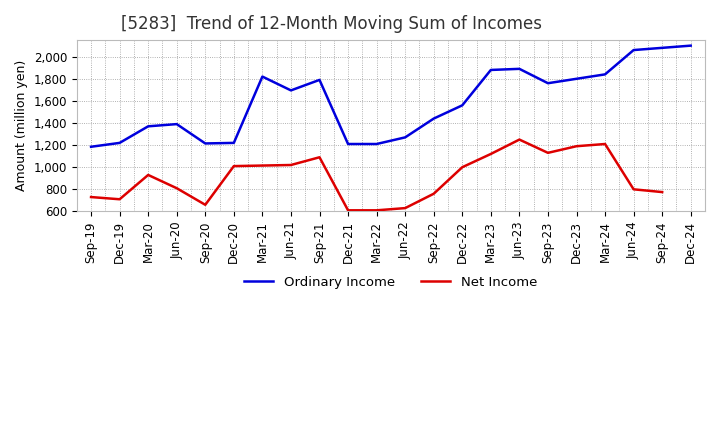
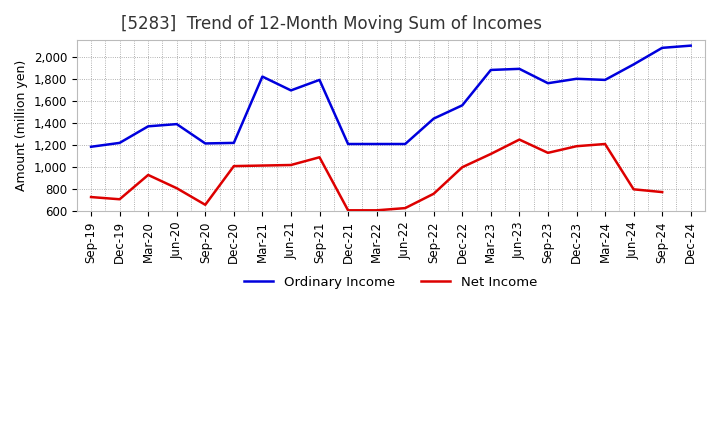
Ordinary Income/Jun-22: 1,270 -> 1,210
Ordinary Income/Mar-24: 1,840 -> 1,790
Ordinary Income/Jun-24: 2,060 -> 1,930
